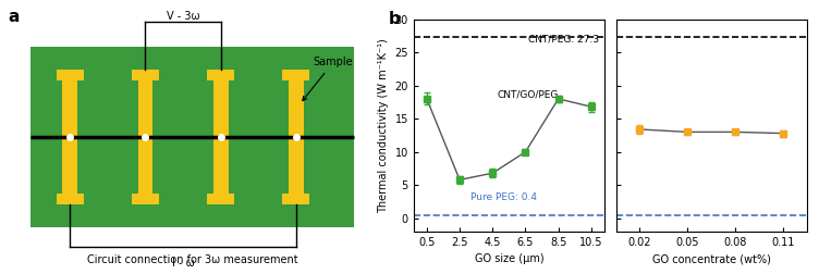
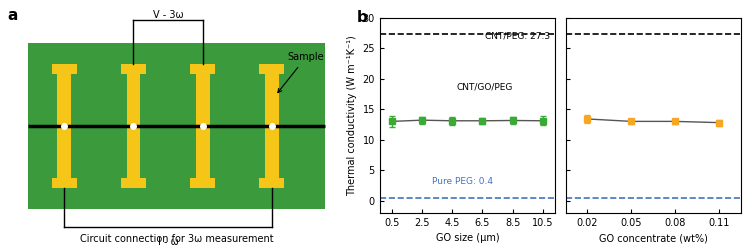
0.5: 18.0 -> 13.0
2.5: 5.8 -> 13.2
4.5: 6.8 -> 13.1
6.5: 10.0 -> 13.1
8.5: 18.0 -> 13.2
10.5: 16.8 -> 13.1
